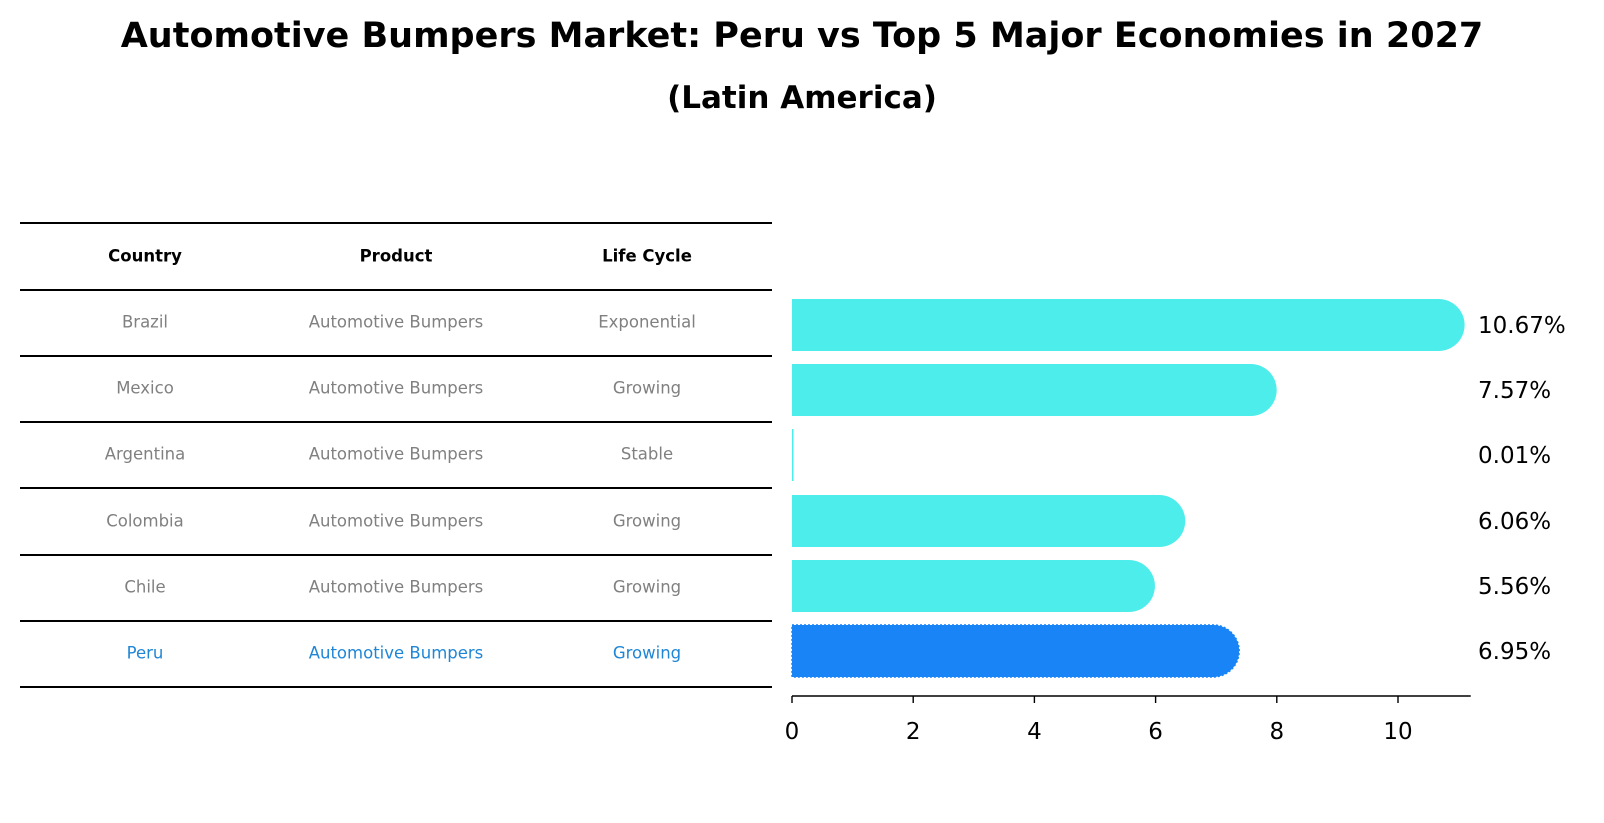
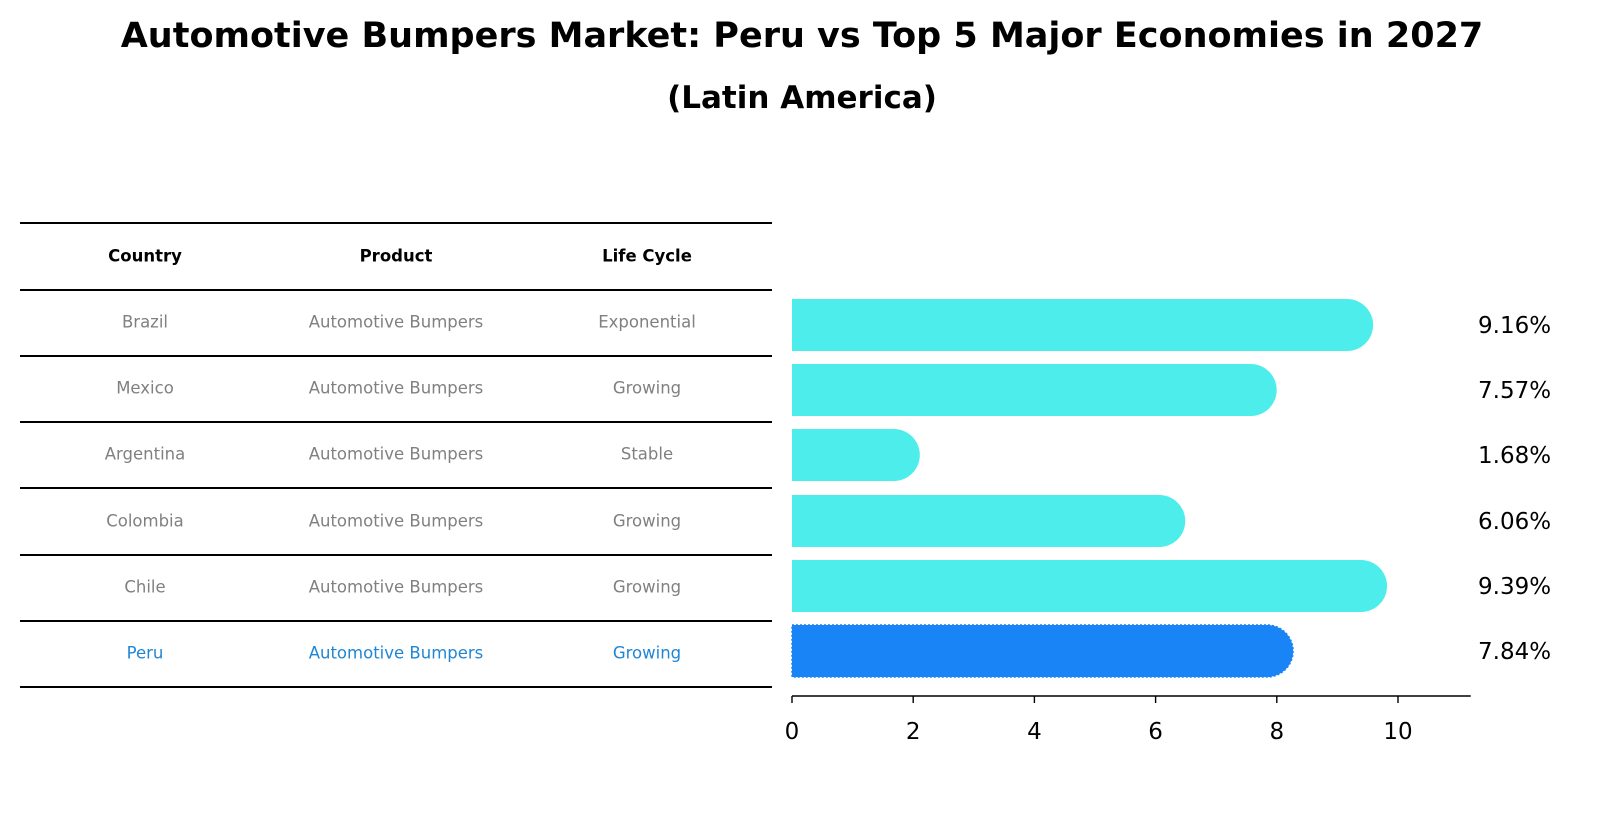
Brazil: 10.67% -> 9.16%
Argentina: 0.01% -> 1.68%
Chile: 5.56% -> 9.39%
Peru: 6.95% -> 7.84%
